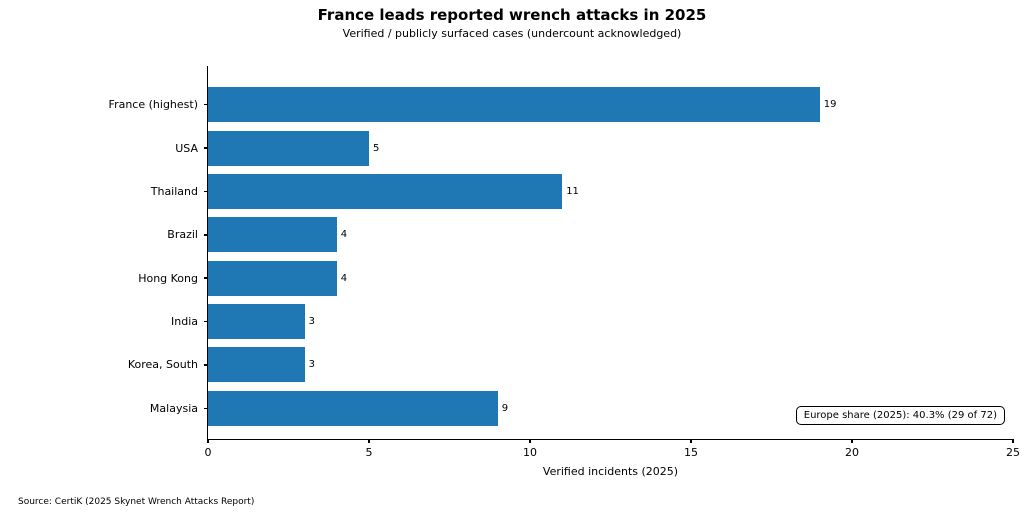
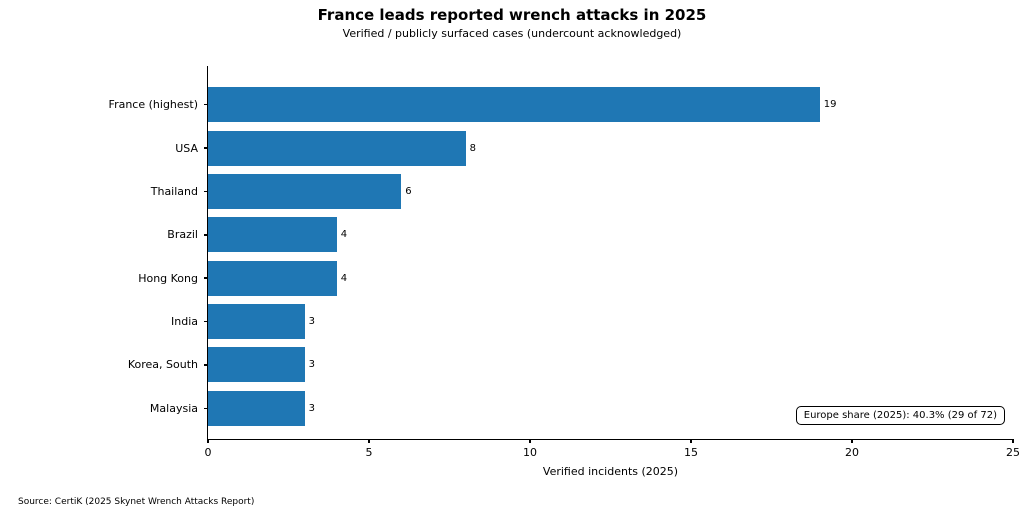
USA: 5 -> 8
Thailand: 11 -> 6
Malaysia: 9 -> 3
